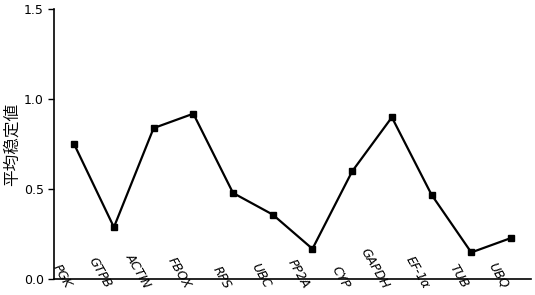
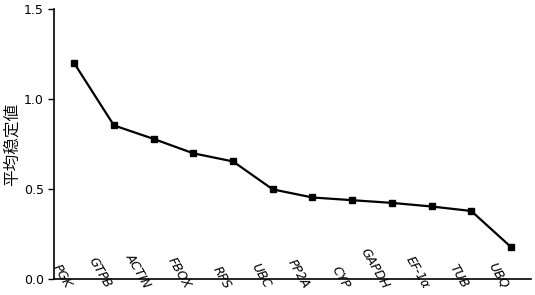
PGK: 0.75 -> 1.20
GTPB: 0.29 -> 0.85
ACTIN: 0.84 -> 0.78
FBOX: 0.92 -> 0.70
RPS: 0.48 -> 0.66
UBC: 0.36 -> 0.50
PP2A: 0.17 -> 0.46
CYP: 0.60 -> 0.44
GAPDH: 0.90 -> 0.42
EF-1α: 0.47 -> 0.41
TUB: 0.15 -> 0.38
UBQ: 0.23 -> 0.18
